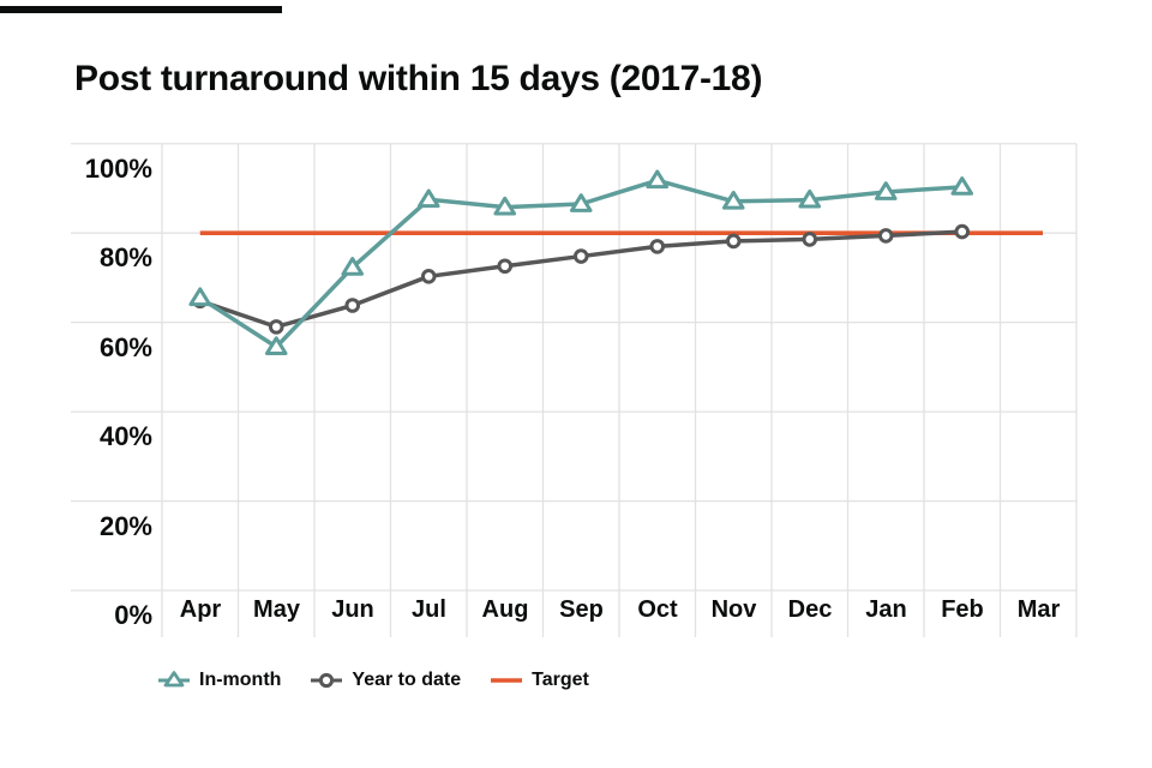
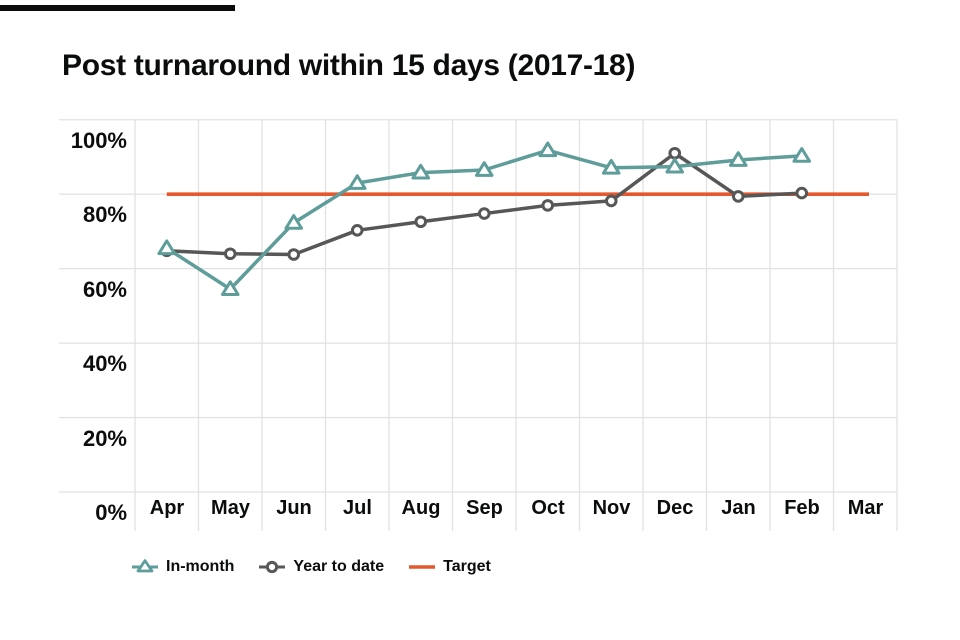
Year to date/May: 59% -> 64%
In-month/Jul: 88% -> 83%
Year to date/Dec: 79% -> 91%
